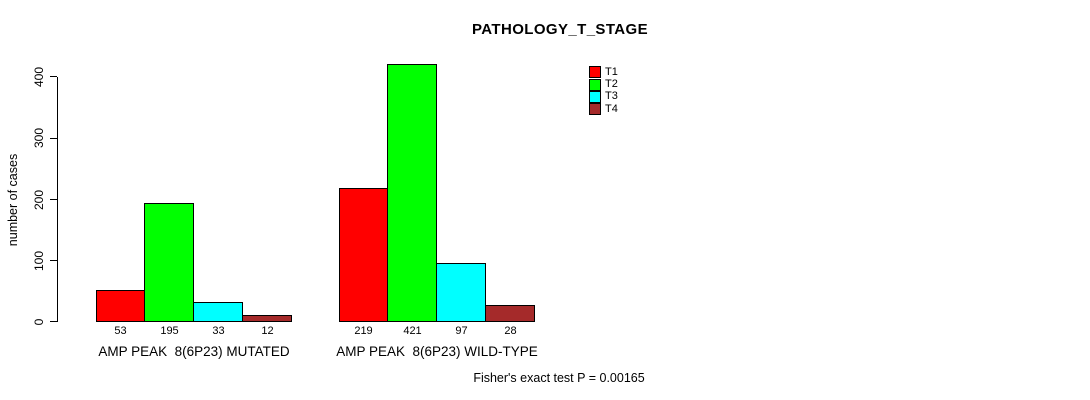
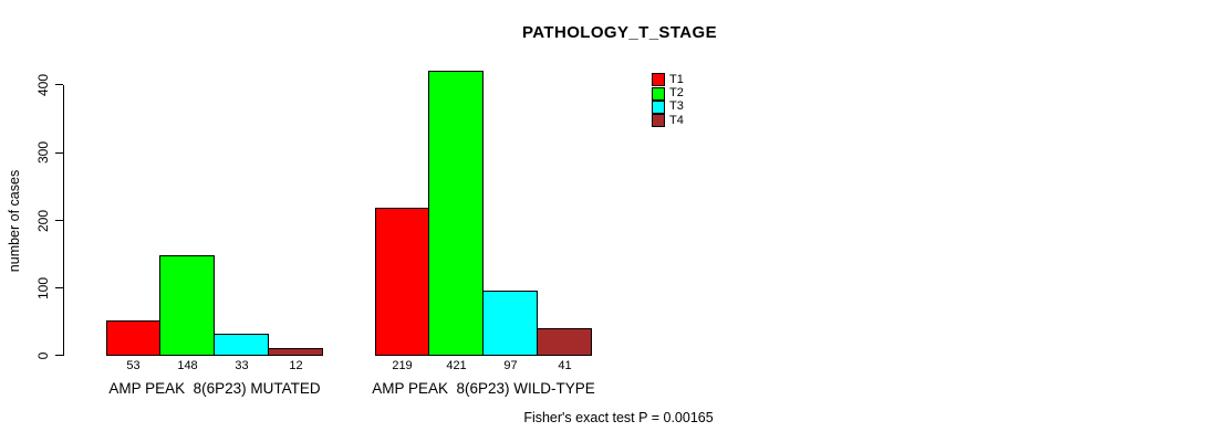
T2/AMP PEAK 8(6P23) MUTATED: 195 -> 148
T4/AMP PEAK 8(6P23) WILD-TYPE: 28 -> 41
